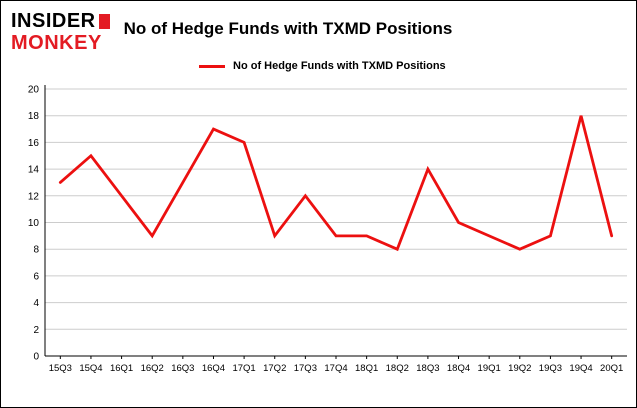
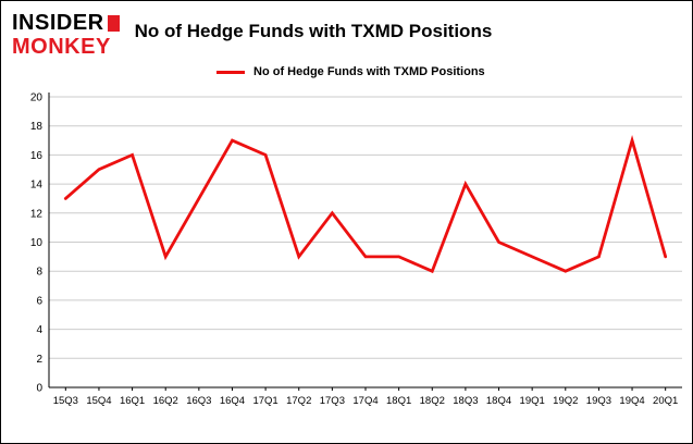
16Q1: 12 -> 16
19Q4: 18 -> 17
